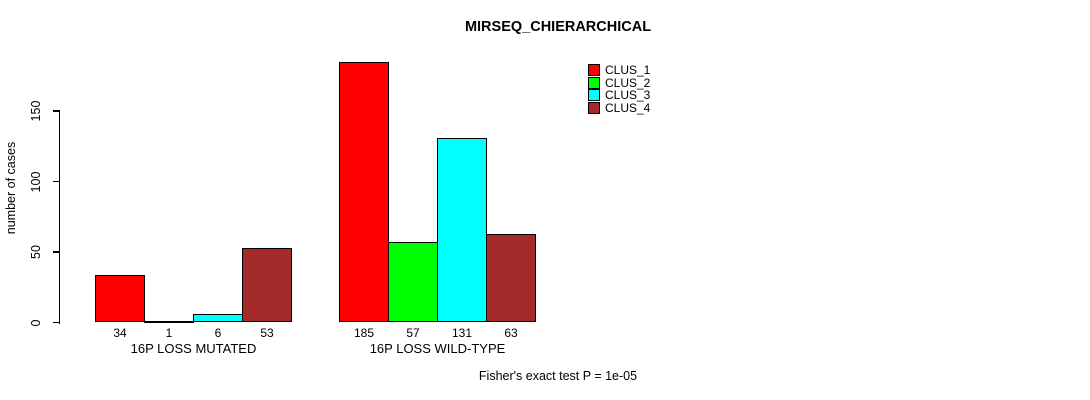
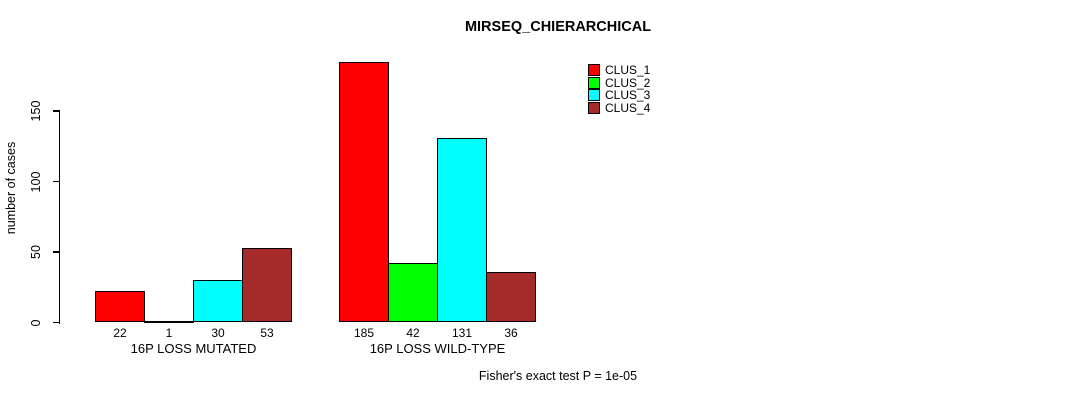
CLUS_1/16P LOSS MUTATED: 34 -> 22
CLUS_3/16P LOSS MUTATED: 6 -> 30
CLUS_2/16P LOSS WILD-TYPE: 57 -> 42
CLUS_4/16P LOSS WILD-TYPE: 63 -> 36
